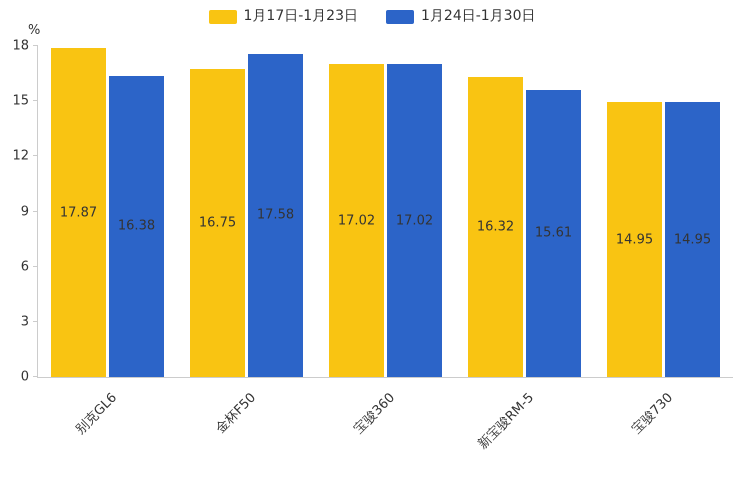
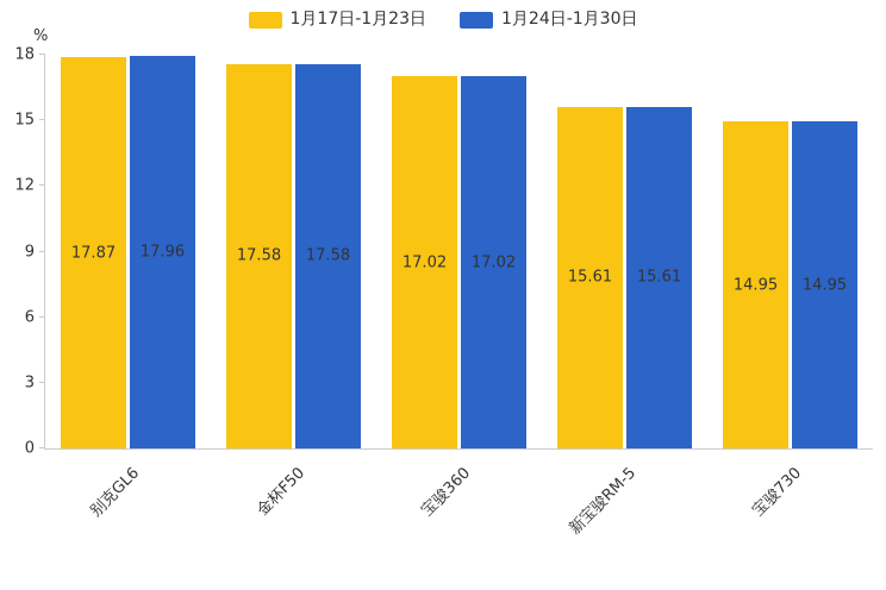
1月24日-1月30日/别克GL6: 16.38 -> 17.96
1月17日-1月23日/金杯F50: 16.75 -> 17.58
1月17日-1月23日/新宝骏RM-5: 16.32 -> 15.61
